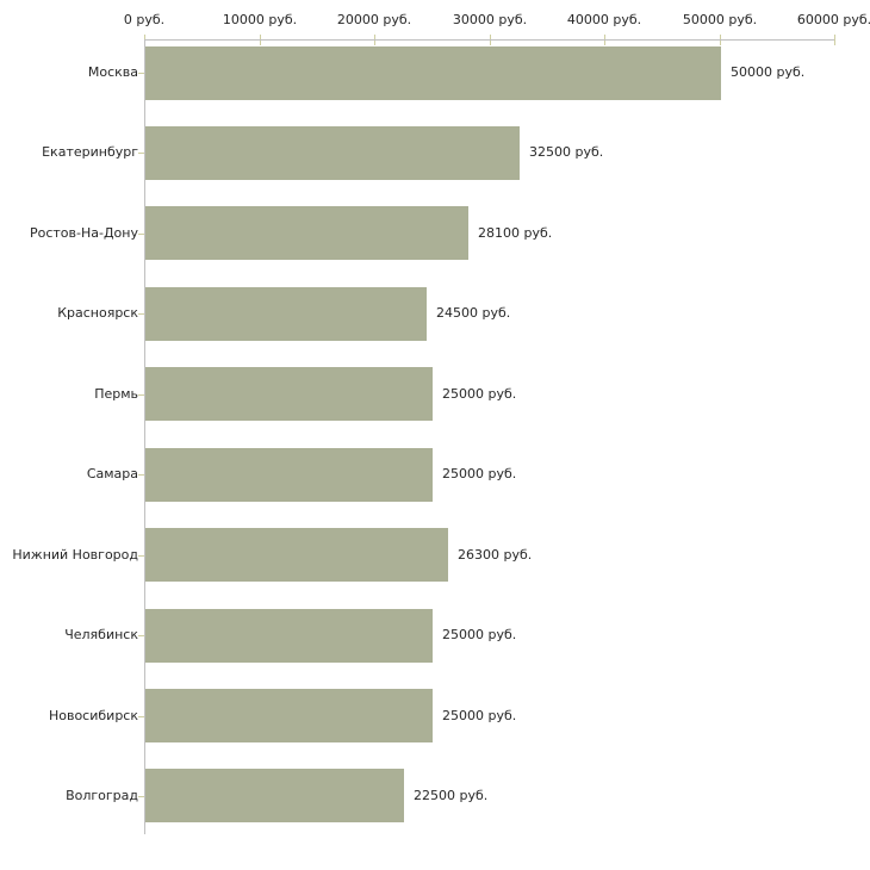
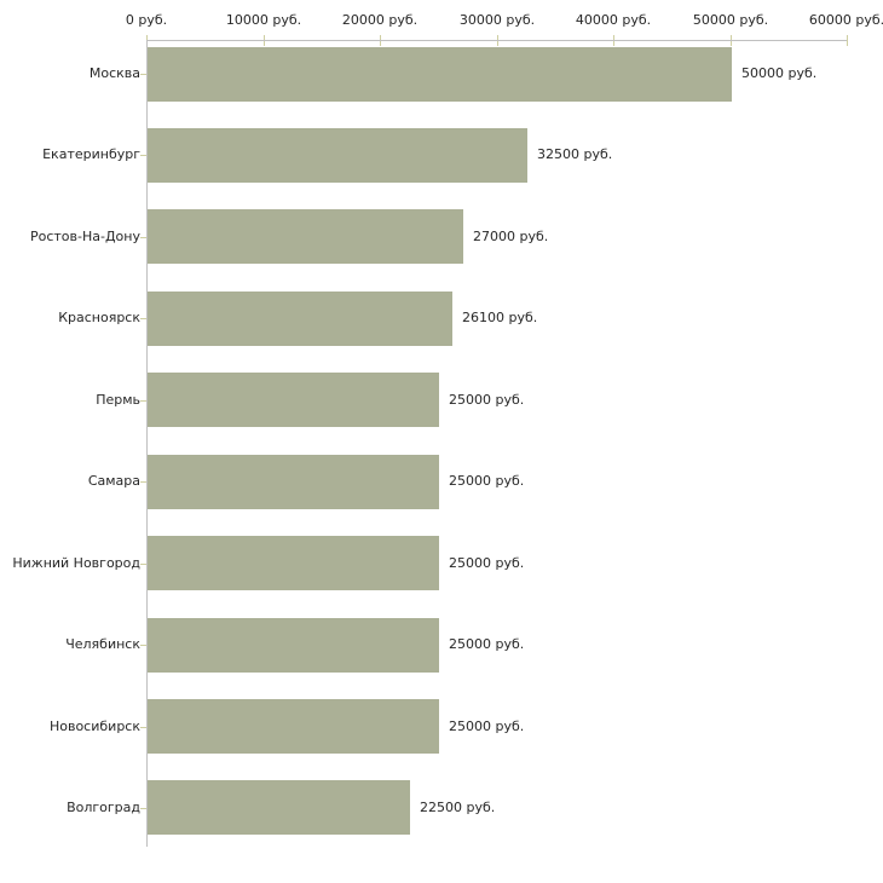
Ростов-На-Дону: 28100 -> 27000
Красноярск: 24500 -> 26100
Нижний Новгород: 26300 -> 25000
